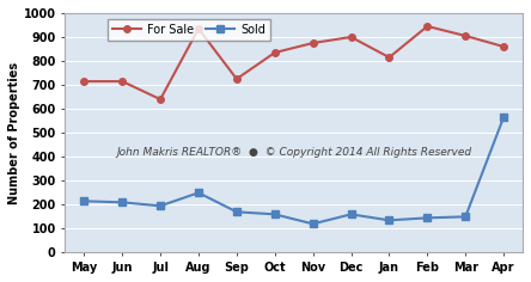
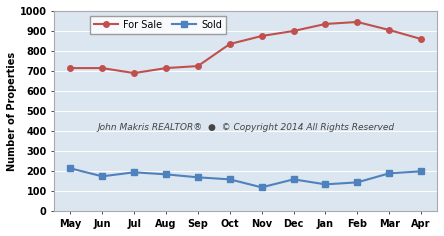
Sold/Jun: 210 -> 175
For Sale/Jul: 640 -> 690
For Sale/Aug: 935 -> 715
Sold/Aug: 250 -> 185
For Sale/Jan: 815 -> 935
Sold/Mar: 150 -> 190
Sold/Apr: 565 -> 200
